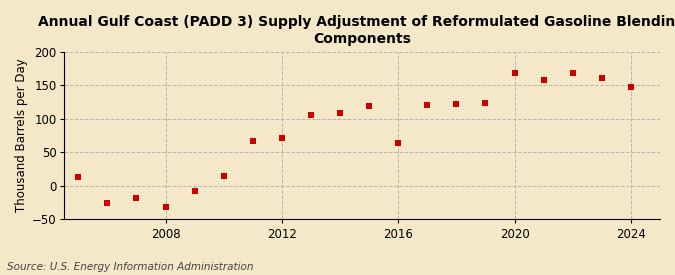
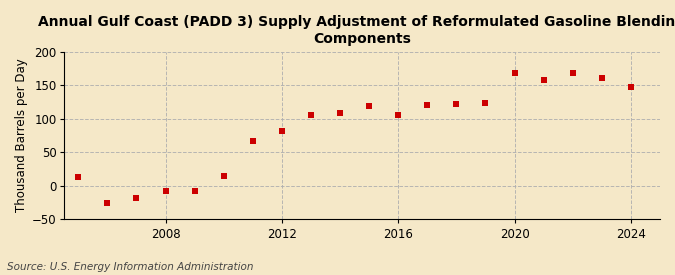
2008: -32 -> -7
2012: 72 -> 82
2016: 64 -> 106
